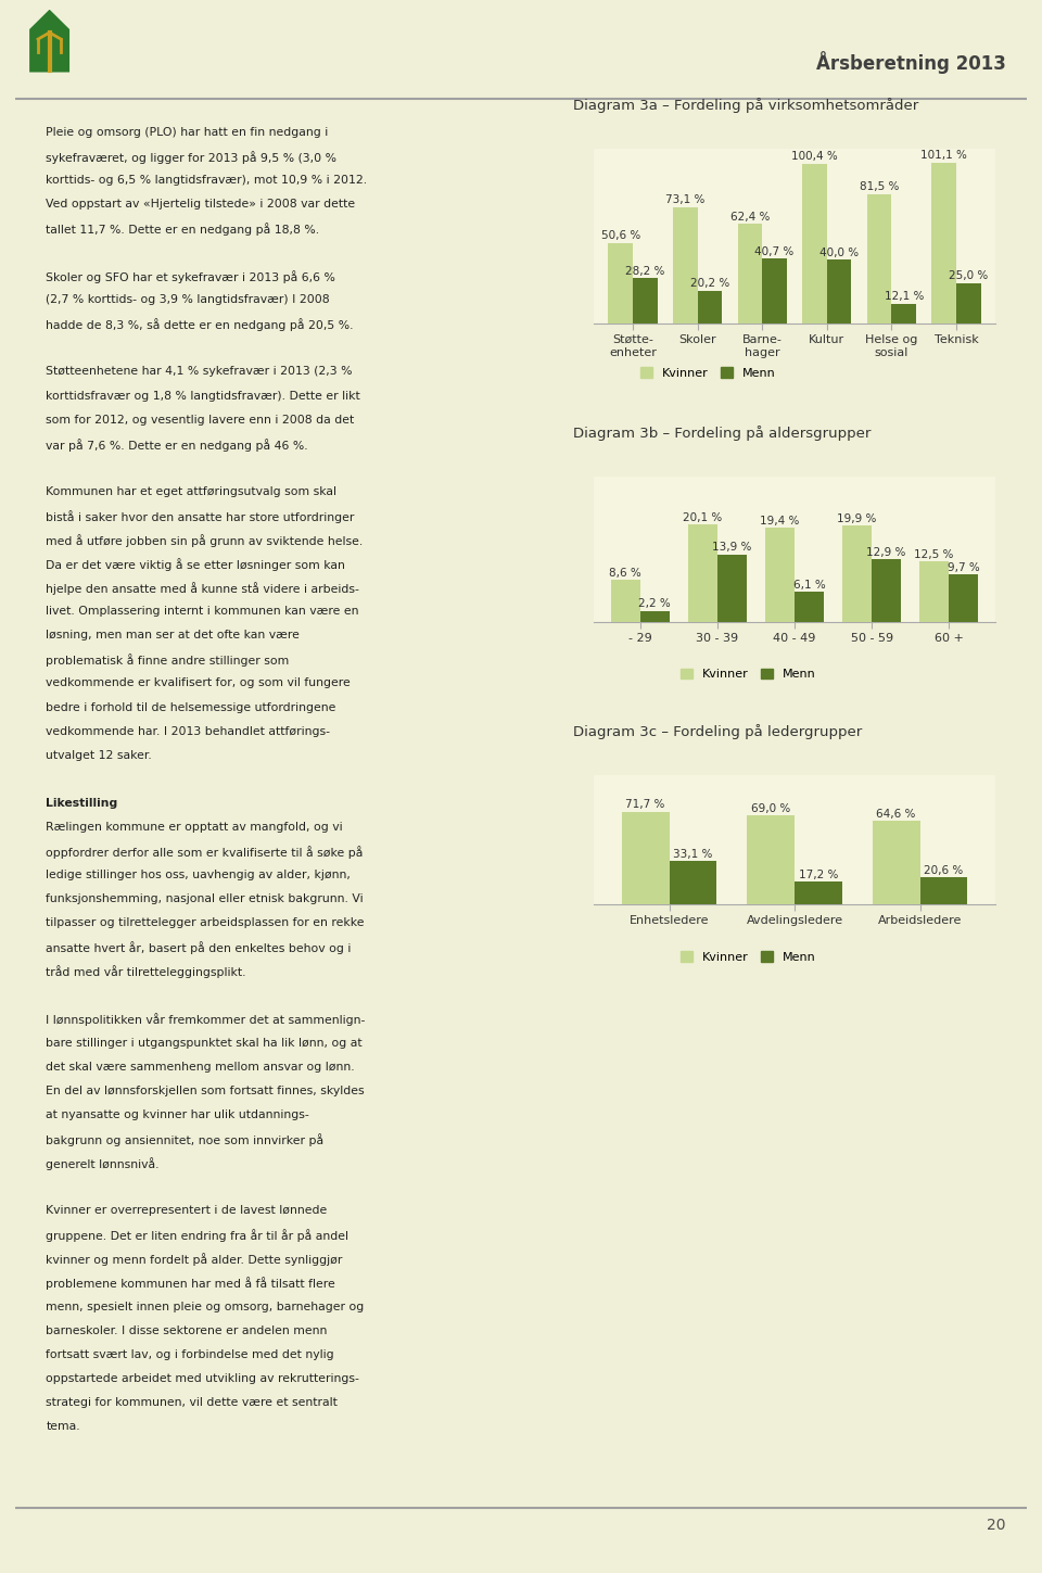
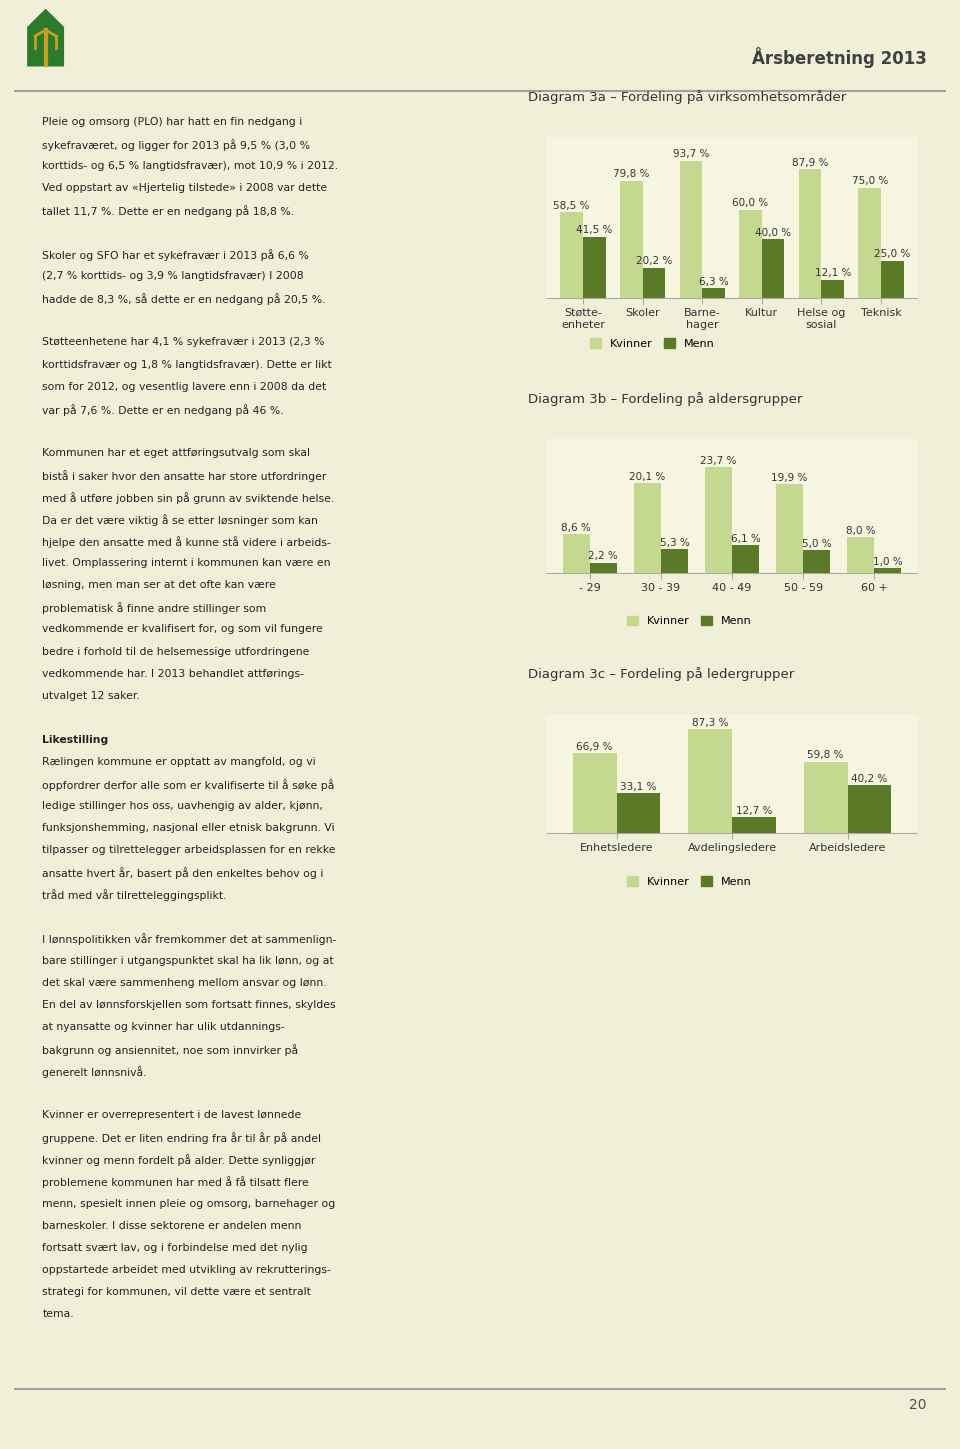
Kvinner/Støtte- enheter: 50,6 -> 58,5
Menn/Støtte- enheter: 28,2 -> 41,5
Kvinner/Skoler: 73,1 -> 79,8
Kvinner/Barne- hager: 62,4 -> 93,7
Menn/Barne- hager: 40,7 -> 6,3
Kvinner/Kultur: 100,4 -> 60,0
Kvinner/Helse og sosial: 81,5 -> 87,9
Kvinner/Teknisk: 101,1 -> 75,0
Menn/30 - 39: 13,9 -> 5,3
Kvinner/40 - 49: 19,4 -> 23,7
Menn/50 - 59: 12,9 -> 5,0
Kvinner/60 +: 12,5 -> 8,0
Menn/60 +: 9,7 -> 1,0
Kvinner/Enhetsledere: 71,7 -> 66,9
Kvinner/Avdelingsledere: 69,0 -> 87,3
Menn/Avdelingsledere: 17,2 -> 12,7
Kvinner/Arbeidsledere: 64,6 -> 59,8
Menn/Arbeidsledere: 20,6 -> 40,2
